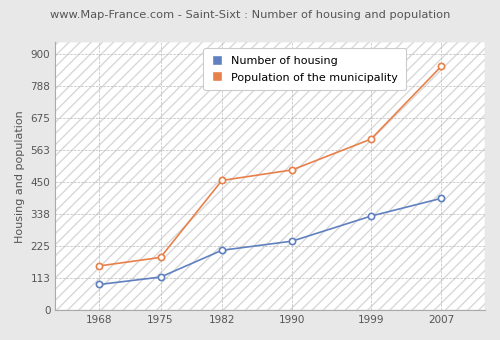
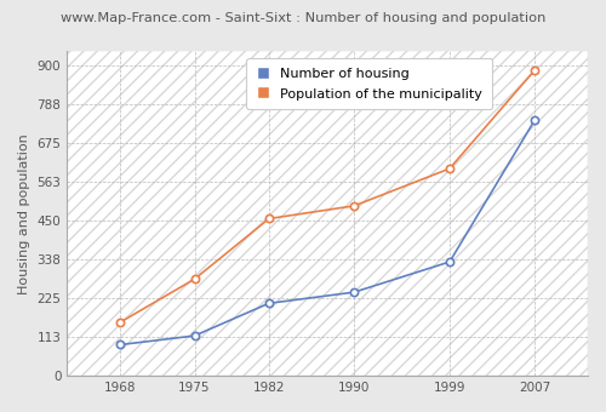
Population of the municipality/1975: 185 -> 280
Number of housing/2007: 392 -> 740
Population of the municipality/2007: 855 -> 885
